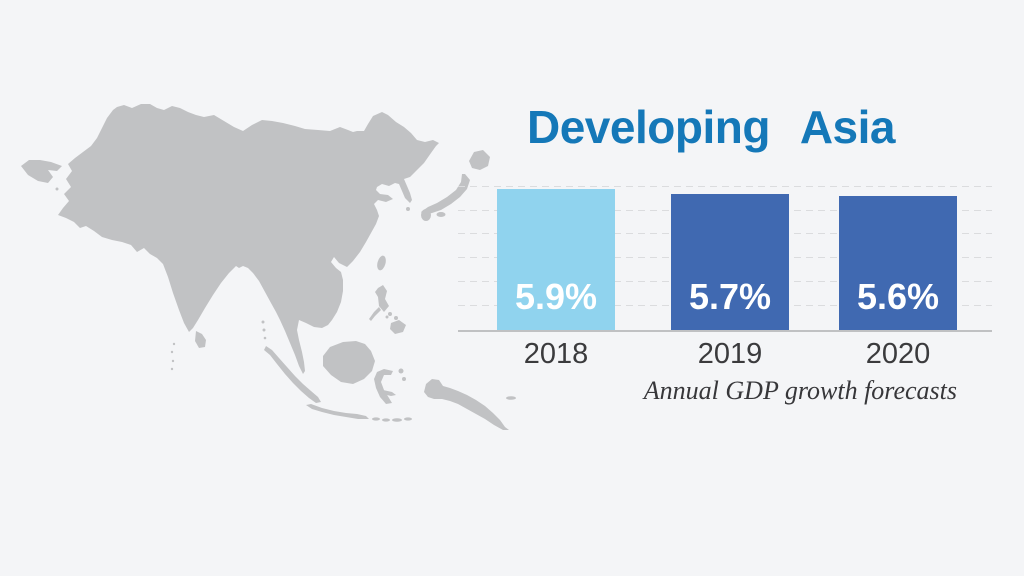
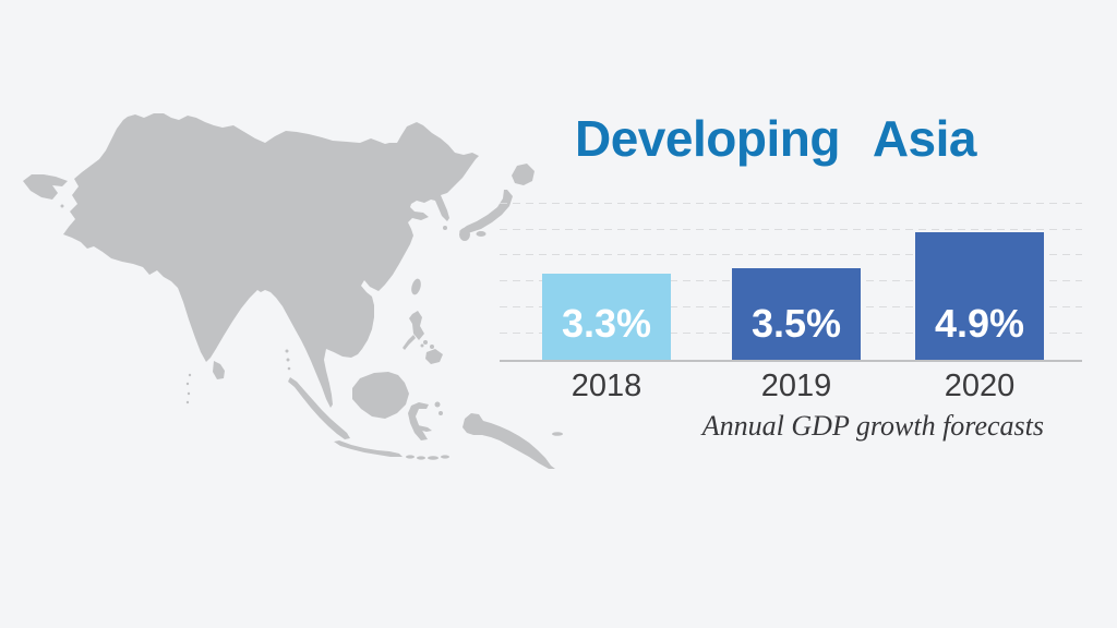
2018: 5.9% -> 3.3%
2019: 5.7% -> 3.5%
2020: 5.6% -> 4.9%
